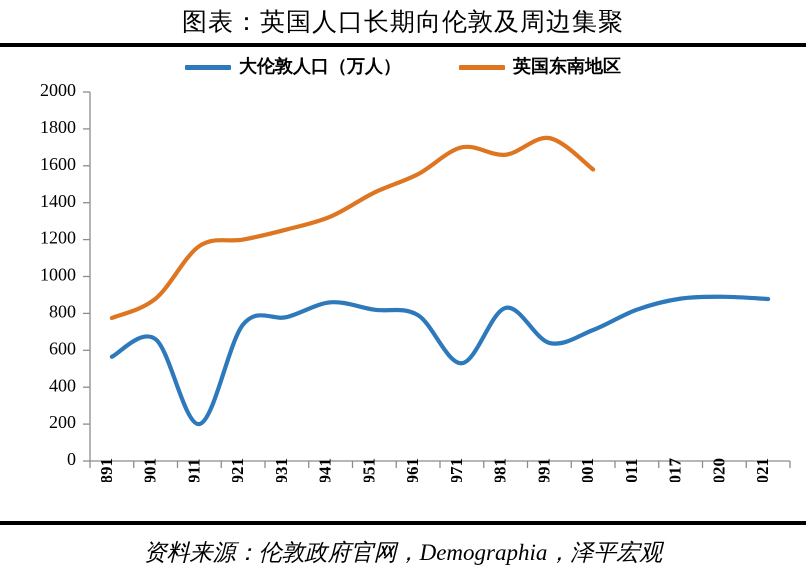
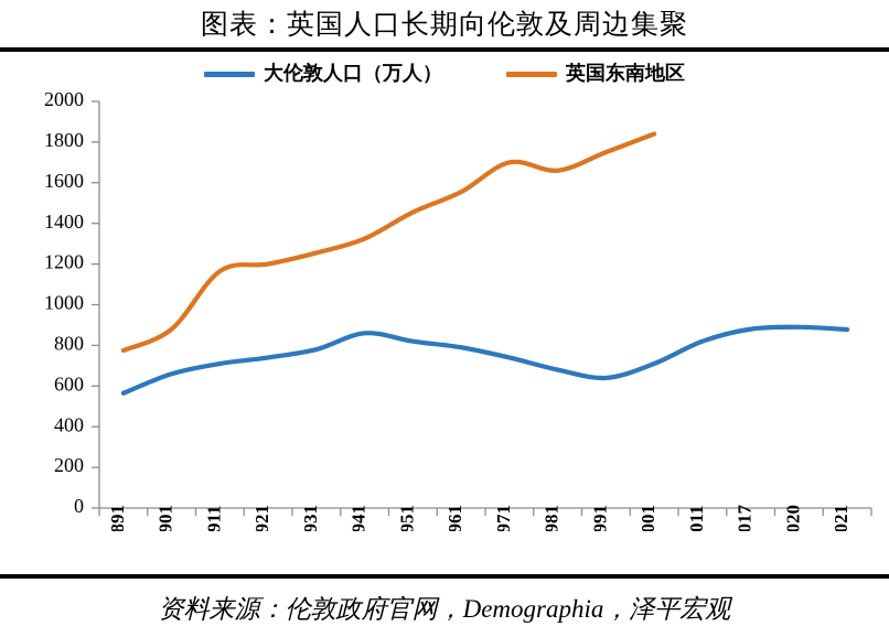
大伦敦人口（万人）/1911: 200 -> 710
大伦敦人口（万人）/1971: 530 -> 740
大伦敦人口（万人）/1981: 830 -> 680
英国东南地区/2001: 1580 -> 1840
